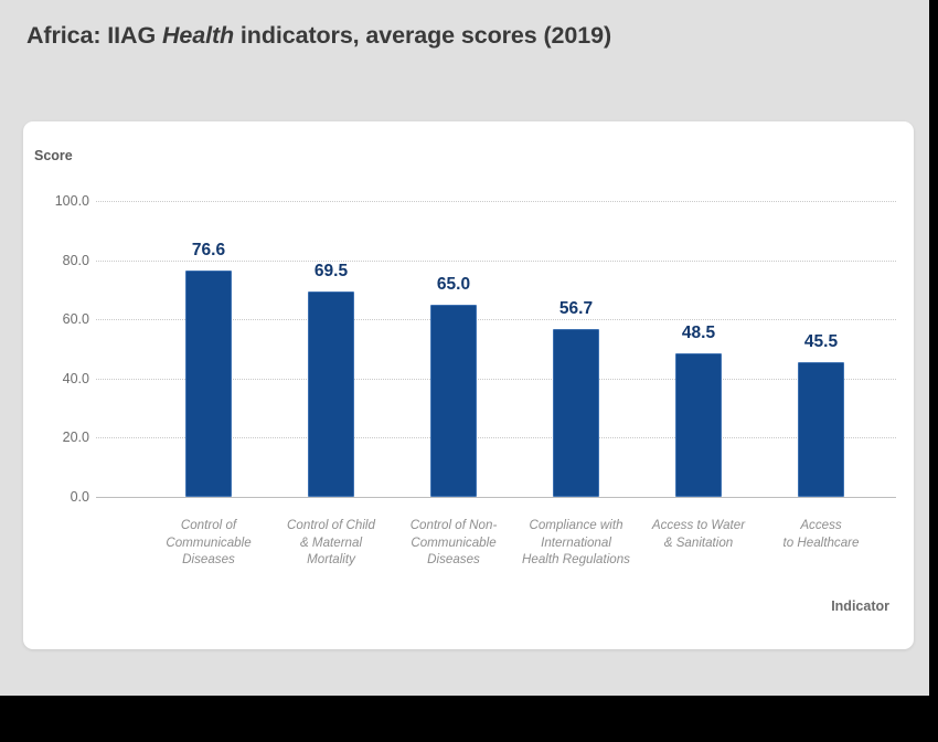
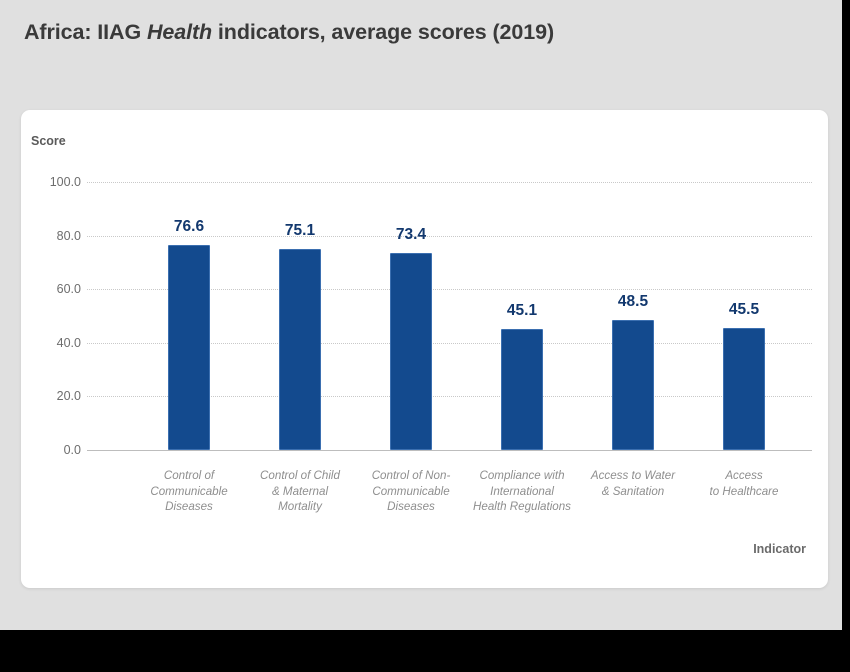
Control of Child & Maternal Mortality: 69.5 -> 75.1
Control of Non-Communicable Diseases: 65.0 -> 73.4
Compliance with International Health Regulations: 56.7 -> 45.1
